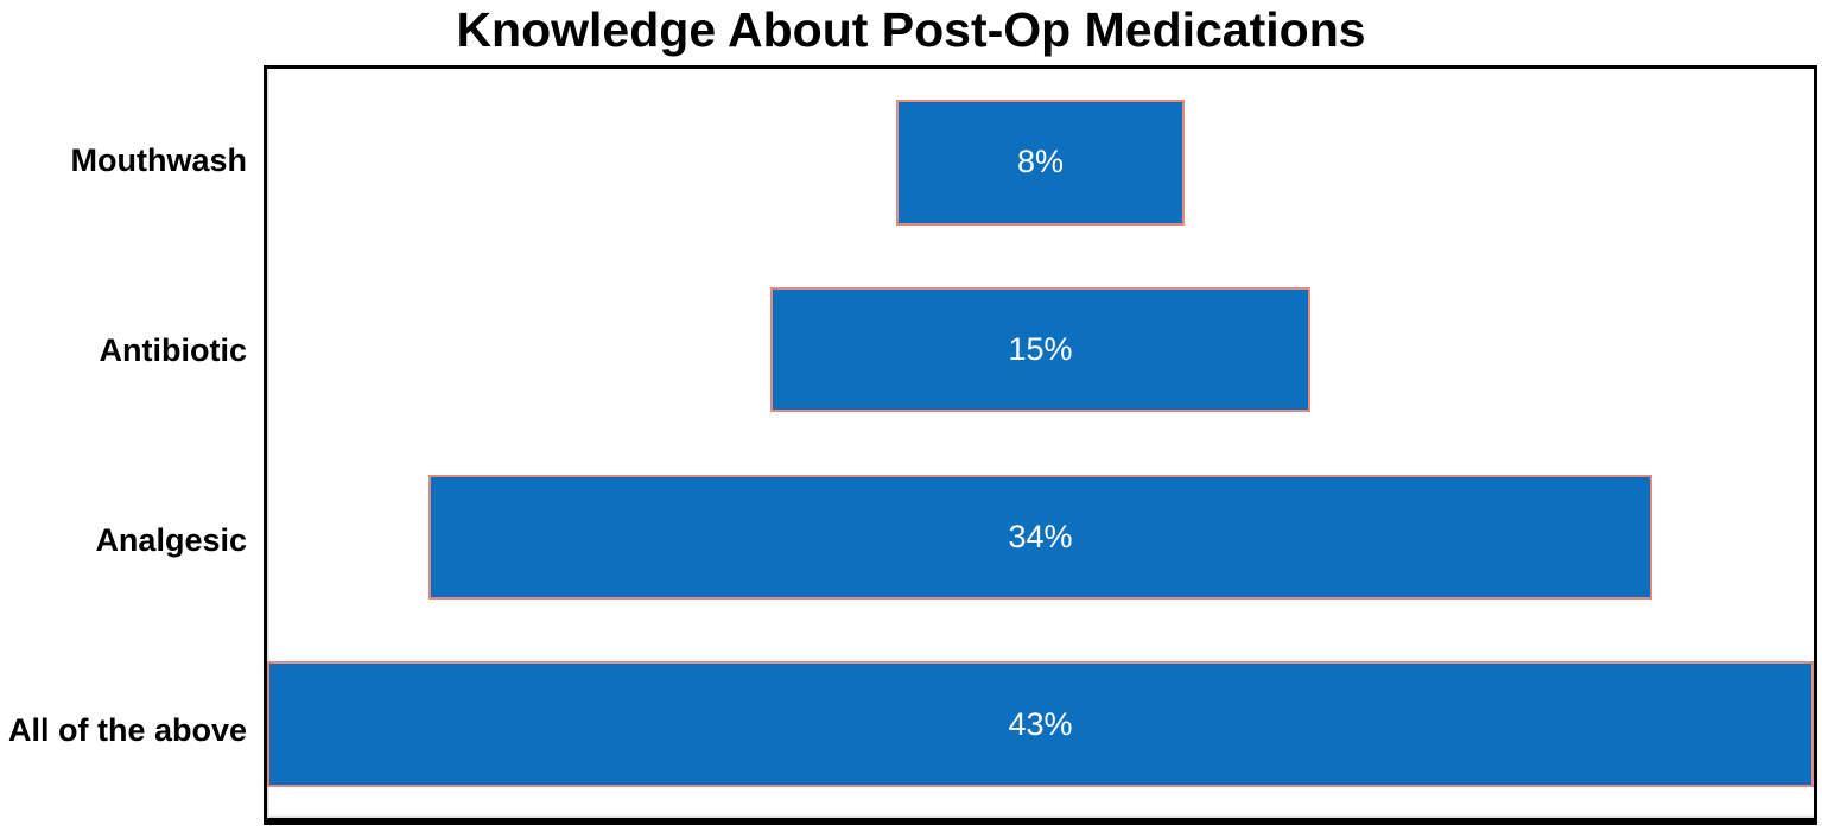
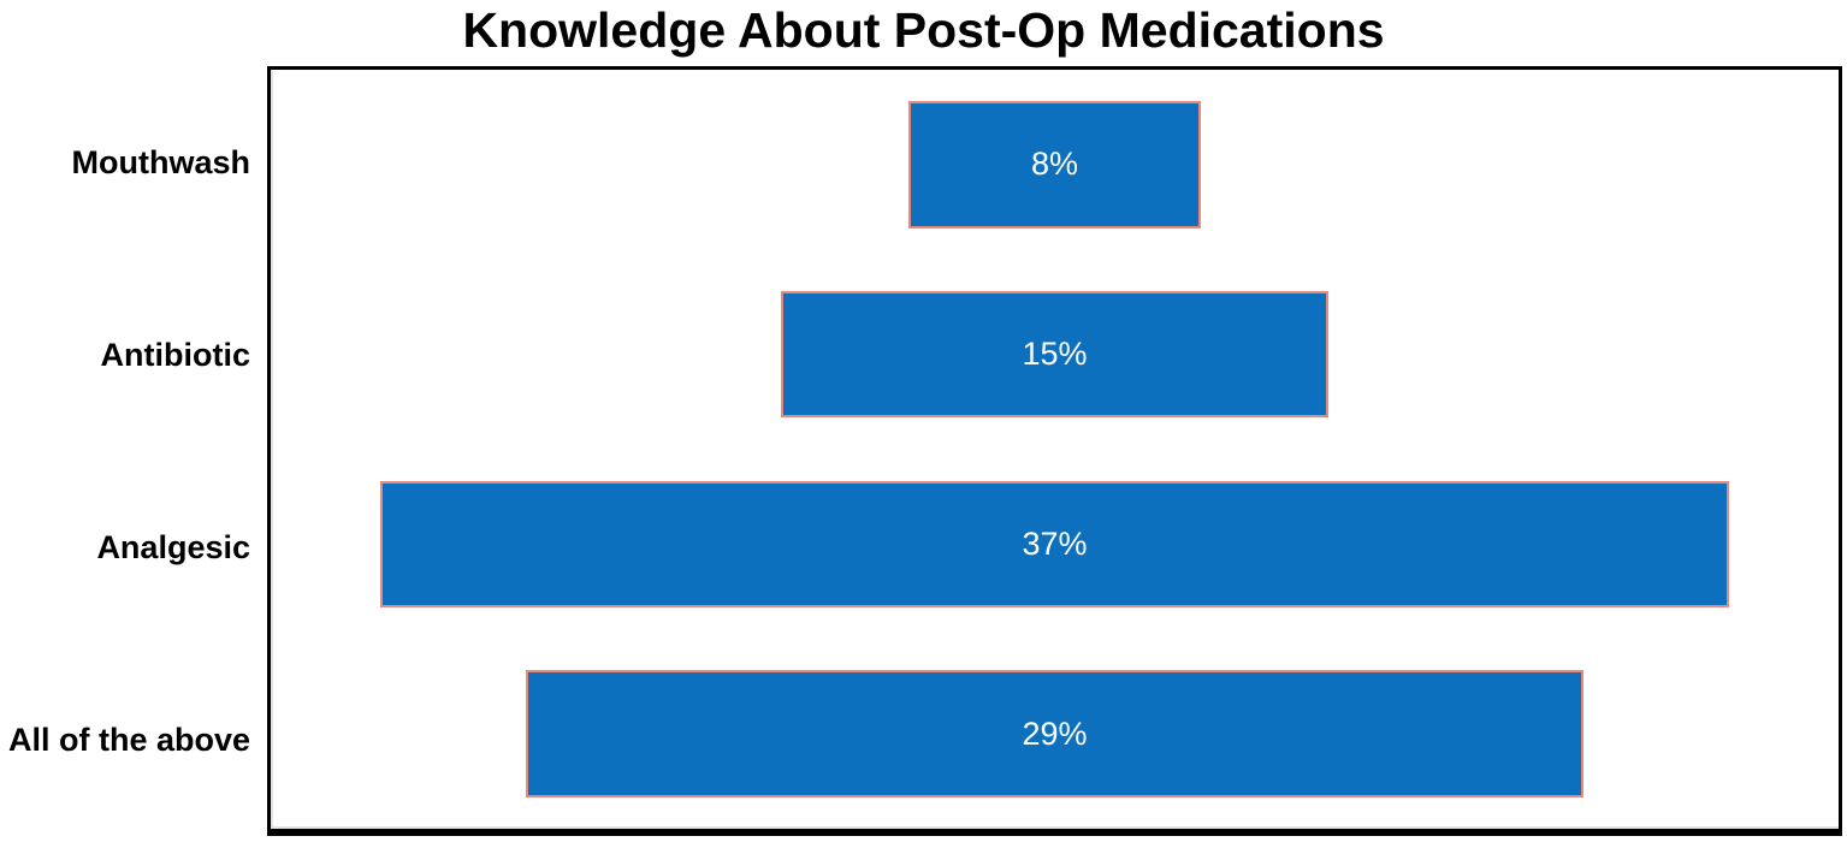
Analgesic: 34% -> 37%
All of the above: 43% -> 29%
